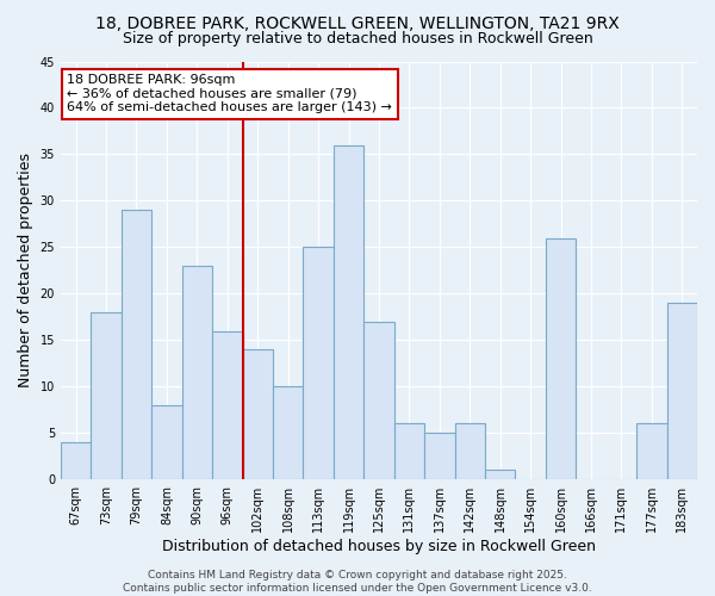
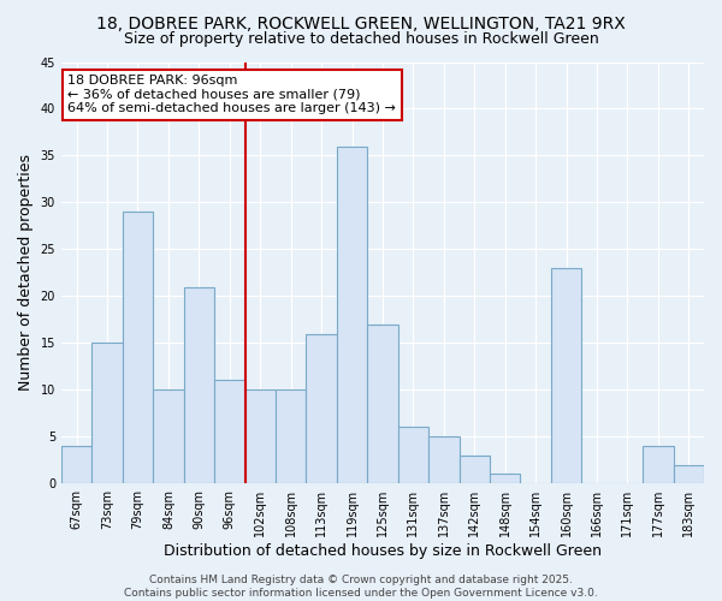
73sqm: 18 -> 15
84sqm: 8 -> 10
90sqm: 23 -> 21
96sqm: 16 -> 11
102sqm: 14 -> 10
113sqm: 25 -> 16
142sqm: 6 -> 3
160sqm: 26 -> 23
177sqm: 6 -> 4
183sqm: 19 -> 2
